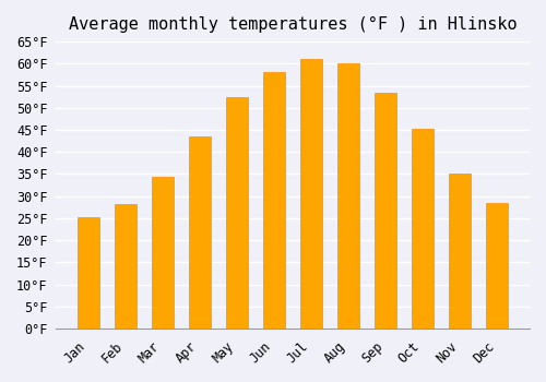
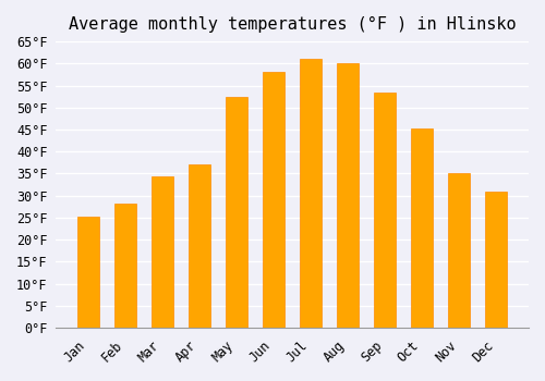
Apr: 43.5°F -> 37.0°F
Dec: 28.4°F -> 31.0°F
